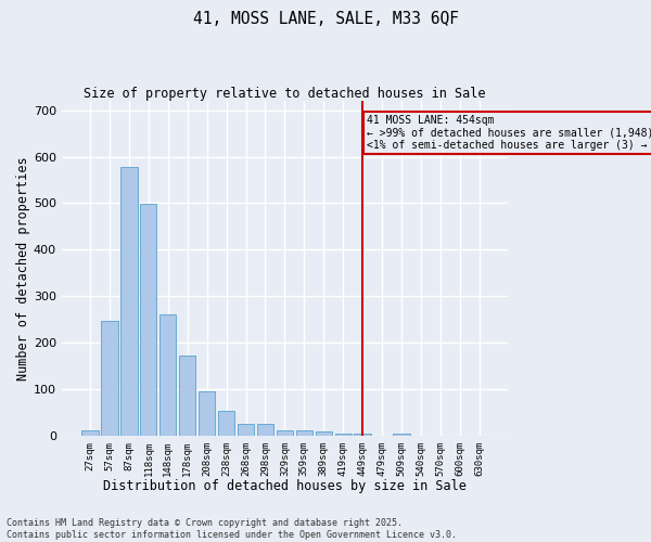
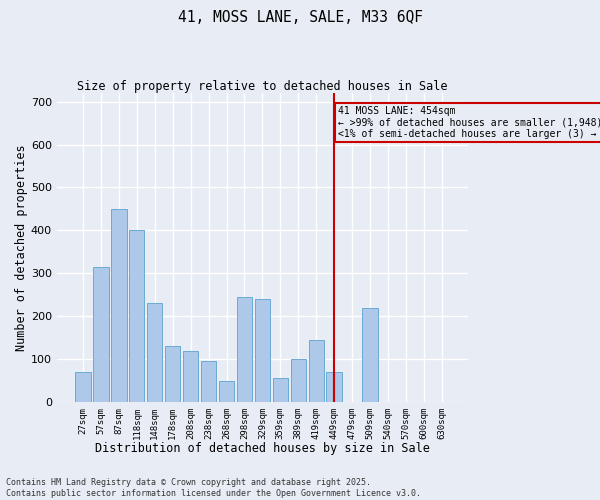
27sqm: 12 -> 70
57sqm: 248 -> 315
87sqm: 578 -> 450
118sqm: 498 -> 400
148sqm: 262 -> 230
178sqm: 172 -> 130
208sqm: 95 -> 120
238sqm: 54 -> 95
268sqm: 25 -> 50
298sqm: 25 -> 245
329sqm: 13 -> 240
359sqm: 12 -> 55
389sqm: 10 -> 100
419sqm: 6 -> 145
449sqm: 5 -> 70
509sqm: 5 -> 220
